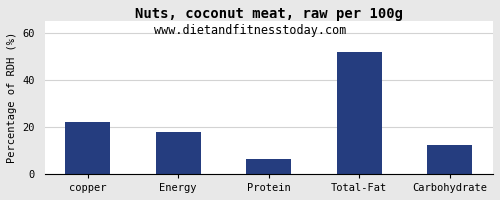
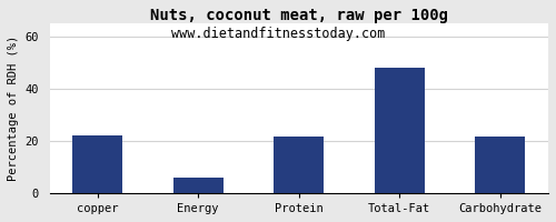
Energy: 18.0 -> 6.0
Protein: 6.5 -> 21.5
Total-Fat: 52.0 -> 48.0
Carbohydrate: 12.5 -> 21.5
